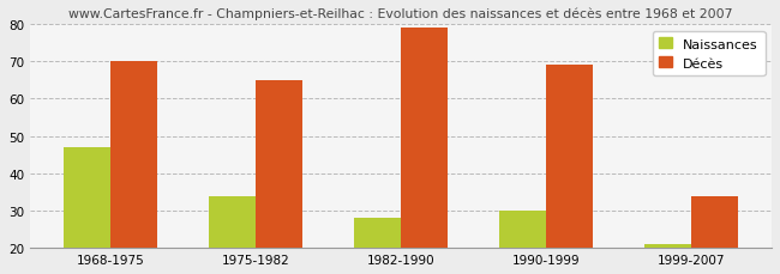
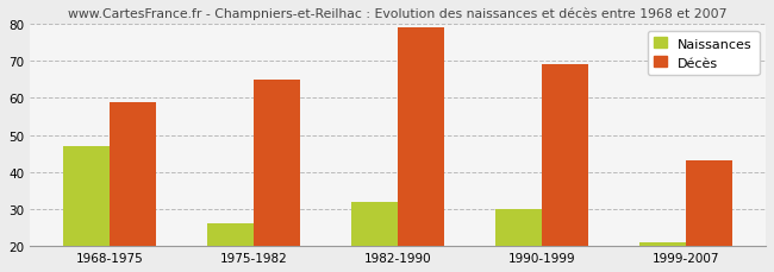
Décès/1968-1975: 70 -> 59
Naissances/1975-1982: 34 -> 26
Naissances/1982-1990: 28 -> 32
Décès/1999-2007: 34 -> 43
